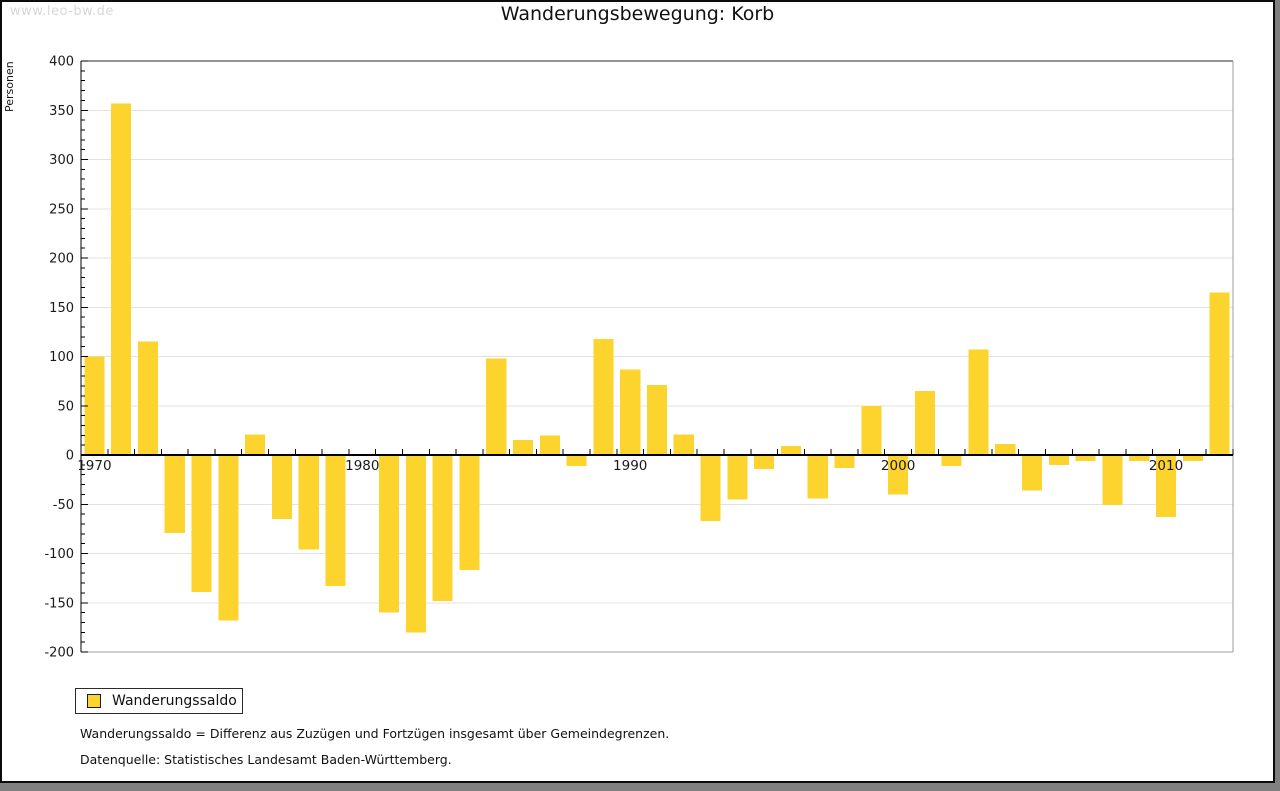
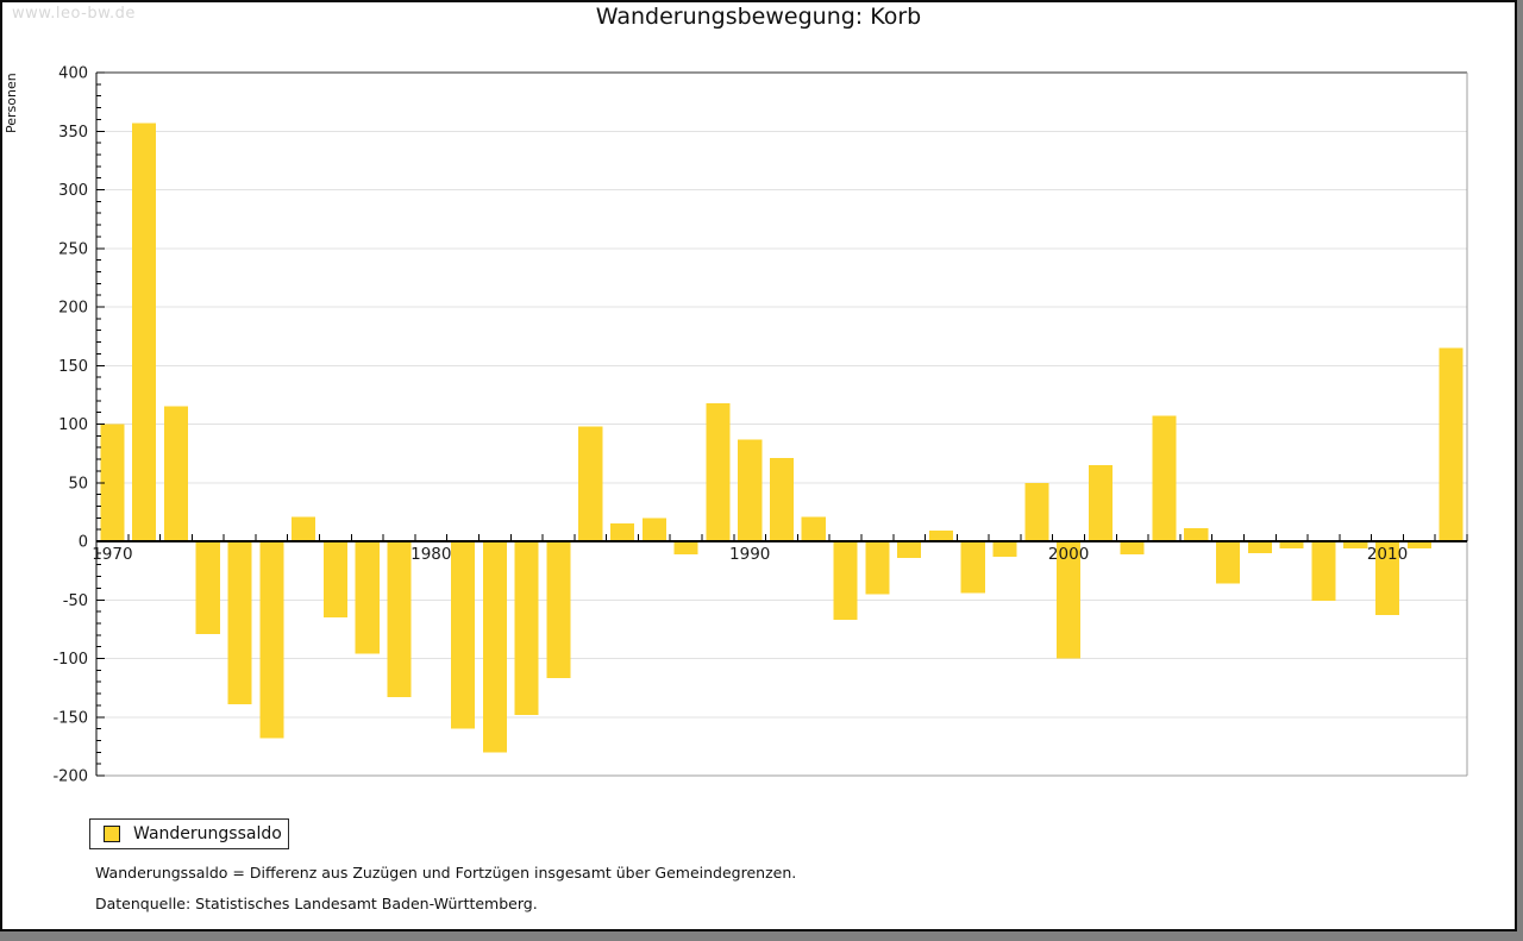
2000: -40 -> -100
